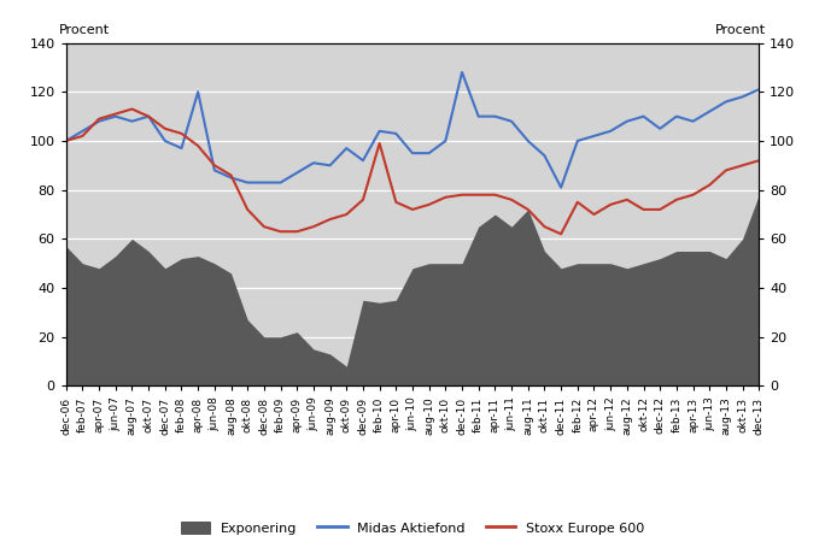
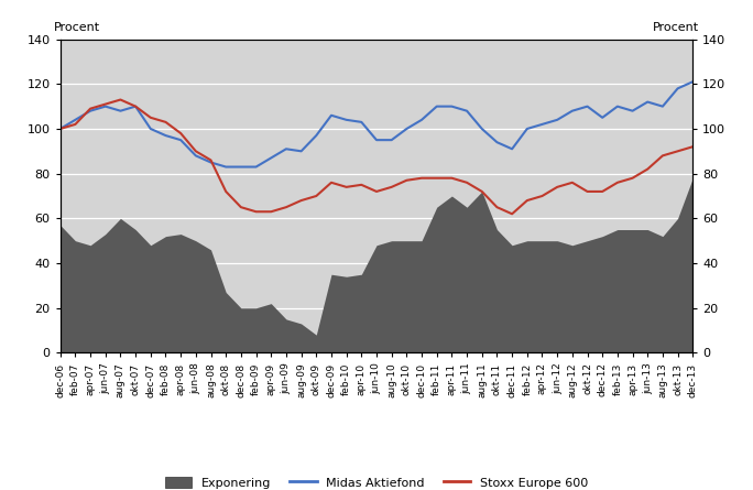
Midas Aktiefond/apr-08: 120 -> 95
Midas Aktiefond/dec-09: 92 -> 106
Stoxx Europe 600/feb-10: 99 -> 74
Midas Aktiefond/dec-10: 128 -> 104
Midas Aktiefond/dec-11: 81 -> 91
Stoxx Europe 600/feb-12: 75 -> 68
Midas Aktiefond/aug-13: 116 -> 110
